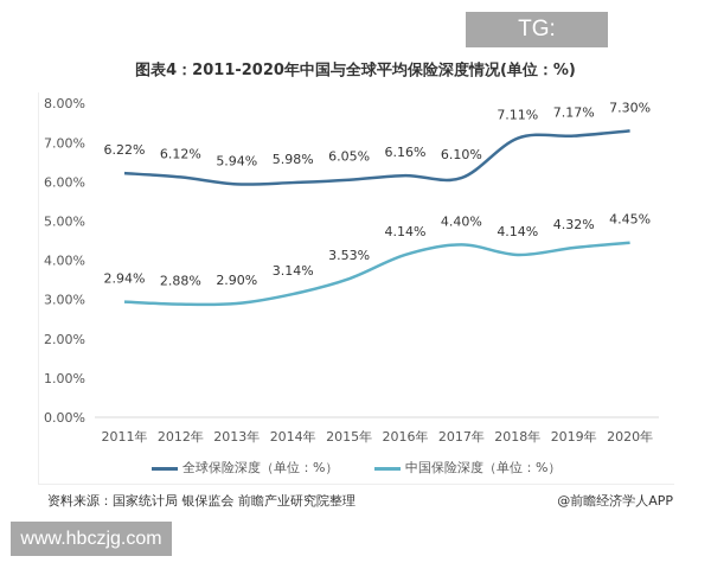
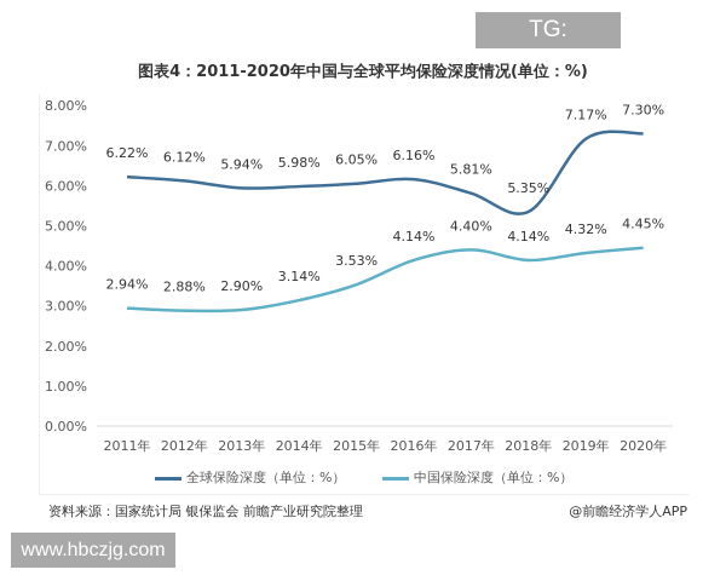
全球保险深度（单位：%）/2017年: 6.10% -> 5.81%
全球保险深度（单位：%）/2018年: 7.11% -> 5.35%
